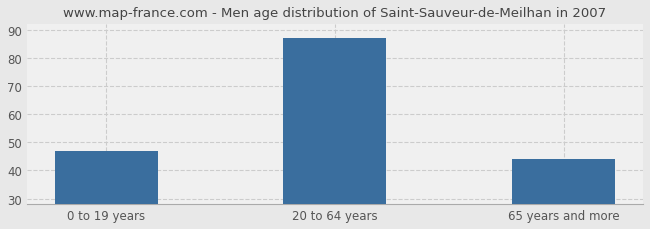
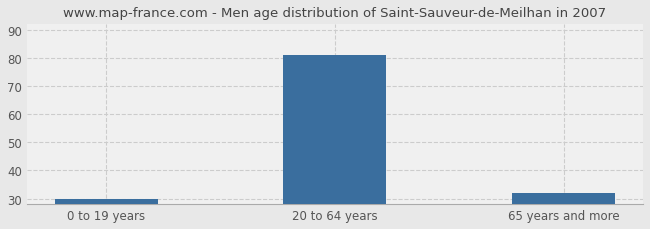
0 to 19 years: 47 -> 30
20 to 64 years: 87 -> 81
65 years and more: 44 -> 32
